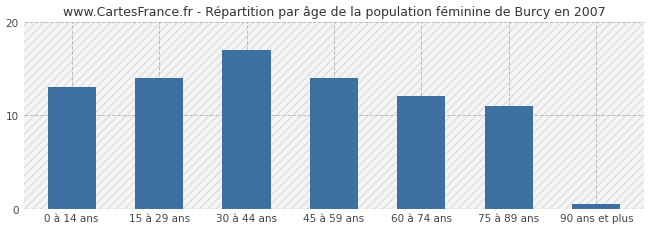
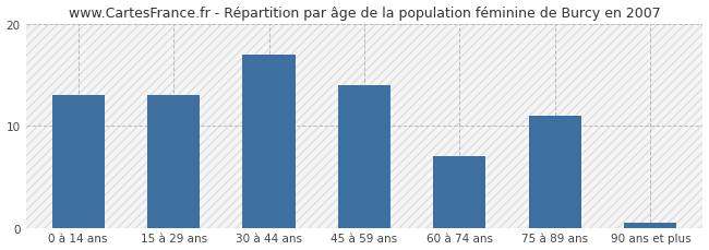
15 à 29 ans: 14.0 -> 13.0
60 à 74 ans: 12.0 -> 7.0
